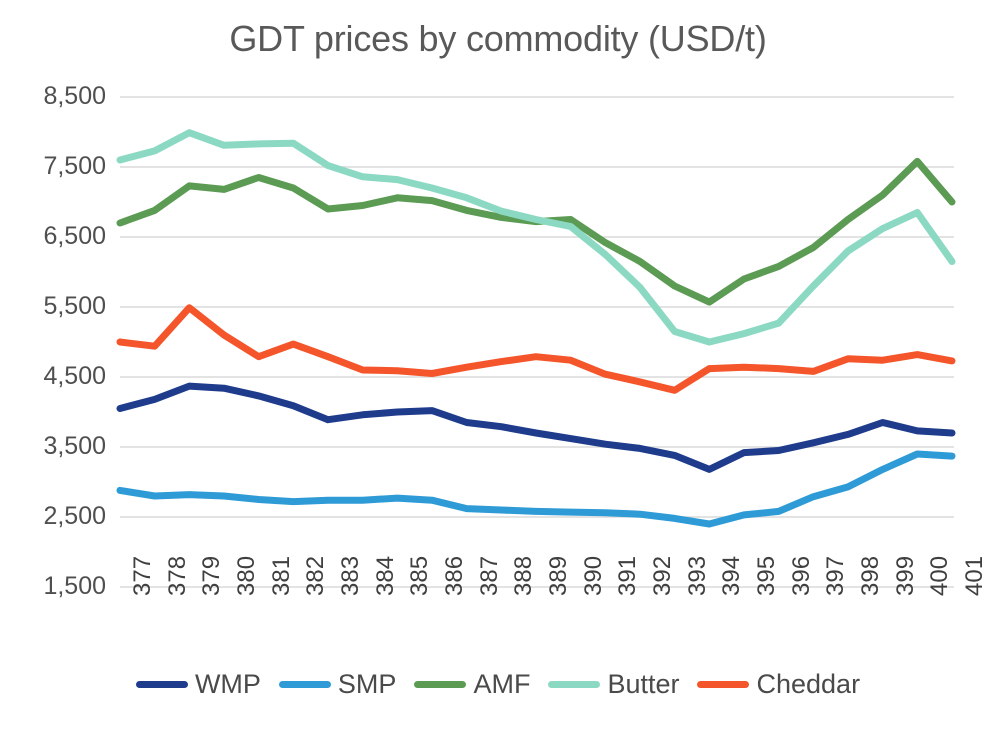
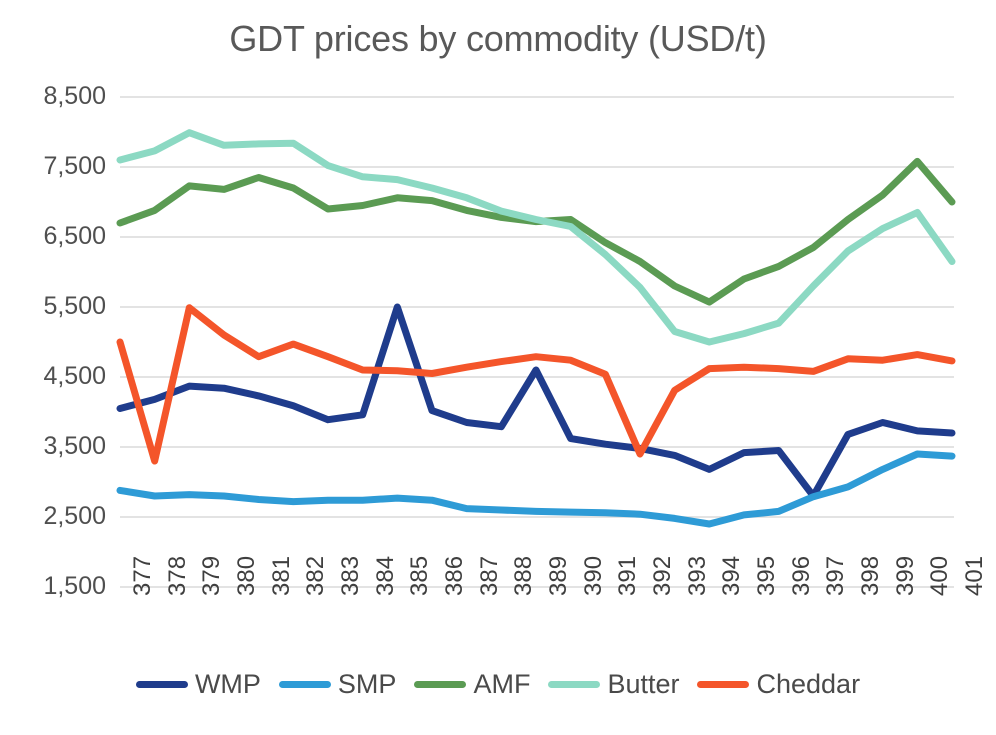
Cheddar/378: 4900 -> 3300
WMP/385: 4000 -> 5500
WMP/389: 3700 -> 4600
Cheddar/392: 4400 -> 3400
WMP/397: 3600 -> 2800
